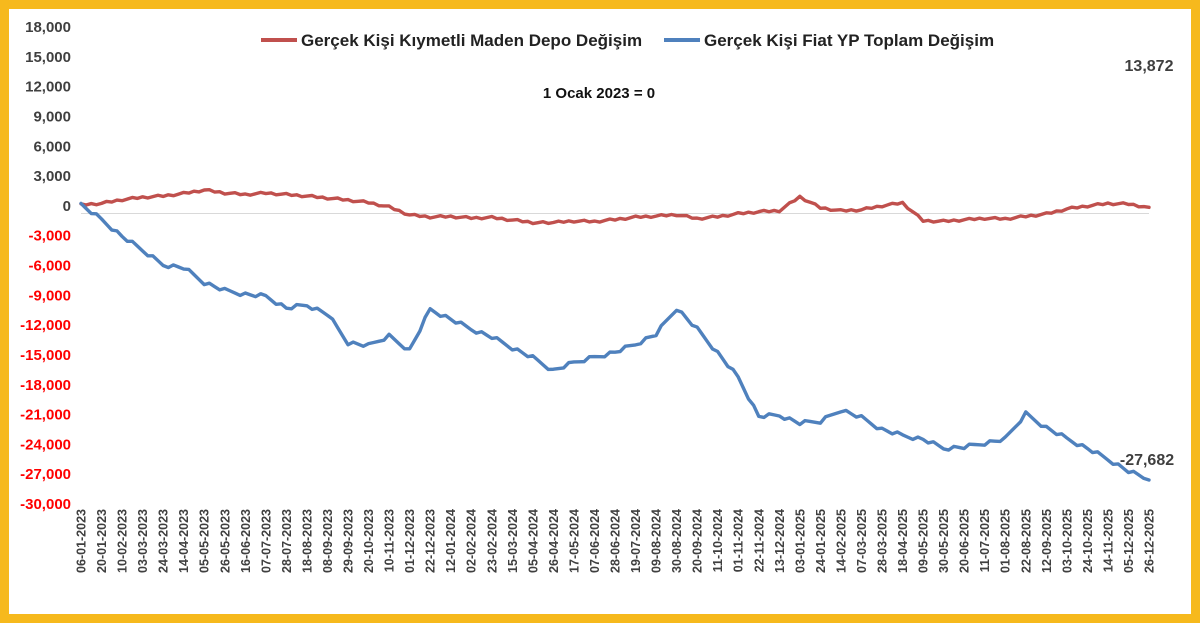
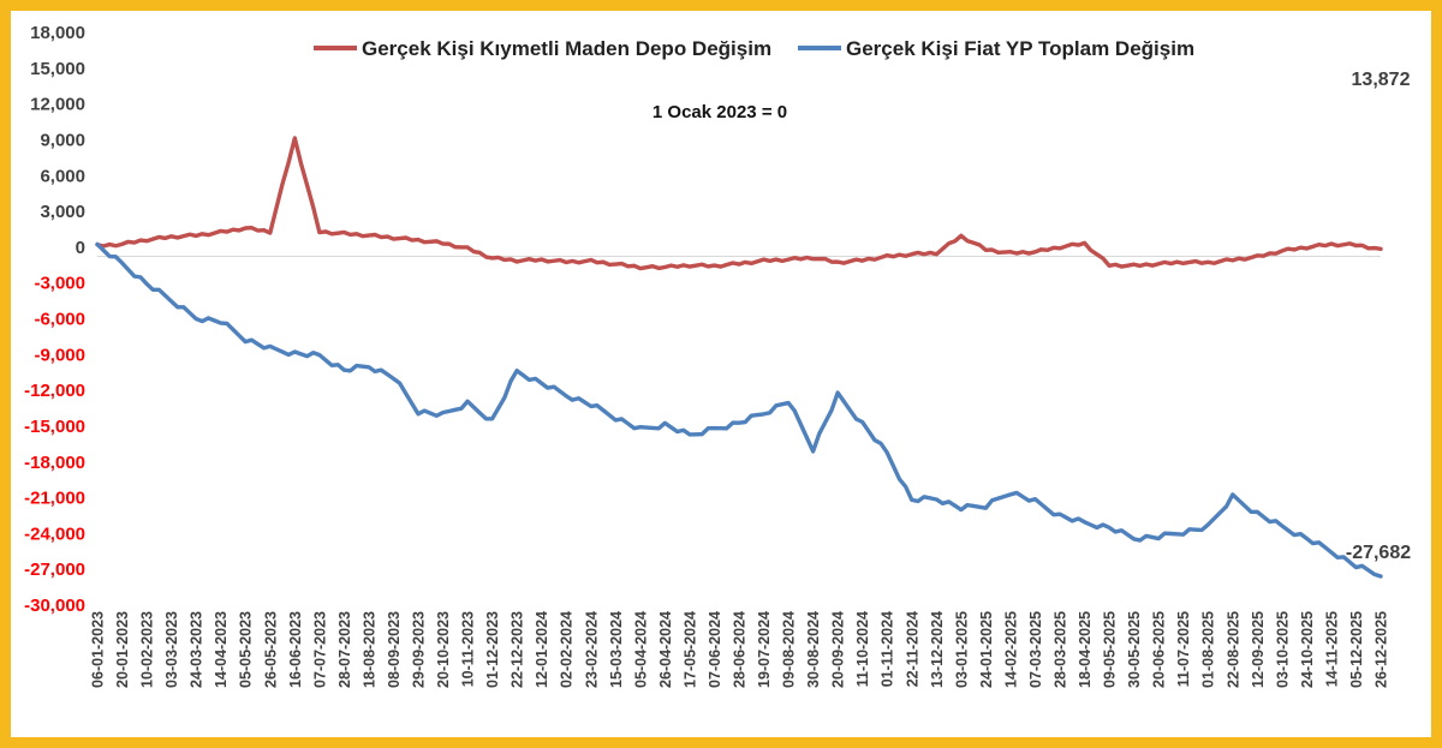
Gerçek Kişi Kıymetli Maden Depo Değişim/16-06-2023: 1000 -> 9000
Gerçek Kişi Fiat YP Toplam Değişim/26-04-2024: -17000 -> -15000
Gerçek Kişi Fiat YP Toplam Değişim/30-08-2024: -10000 -> -17000
